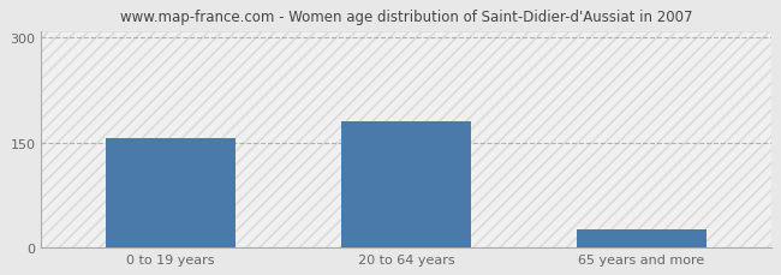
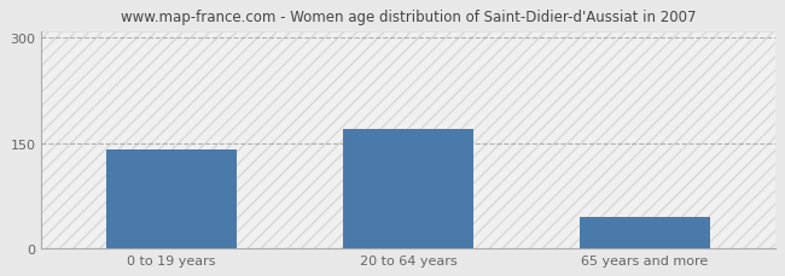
0 to 19 years: 156 -> 140
20 to 64 years: 180 -> 170
65 years and more: 26 -> 45
